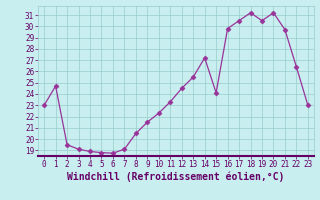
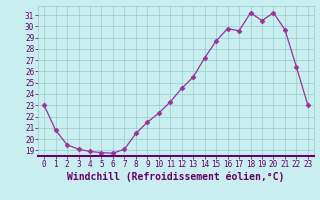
1: 24.7 -> 20.8
15: 24.1 -> 28.7
17: 30.5 -> 29.6
